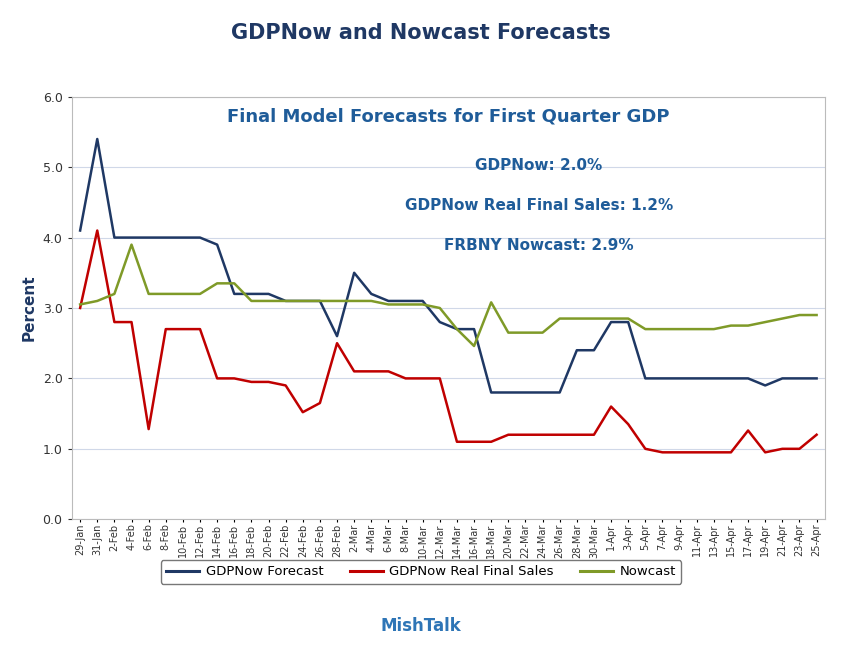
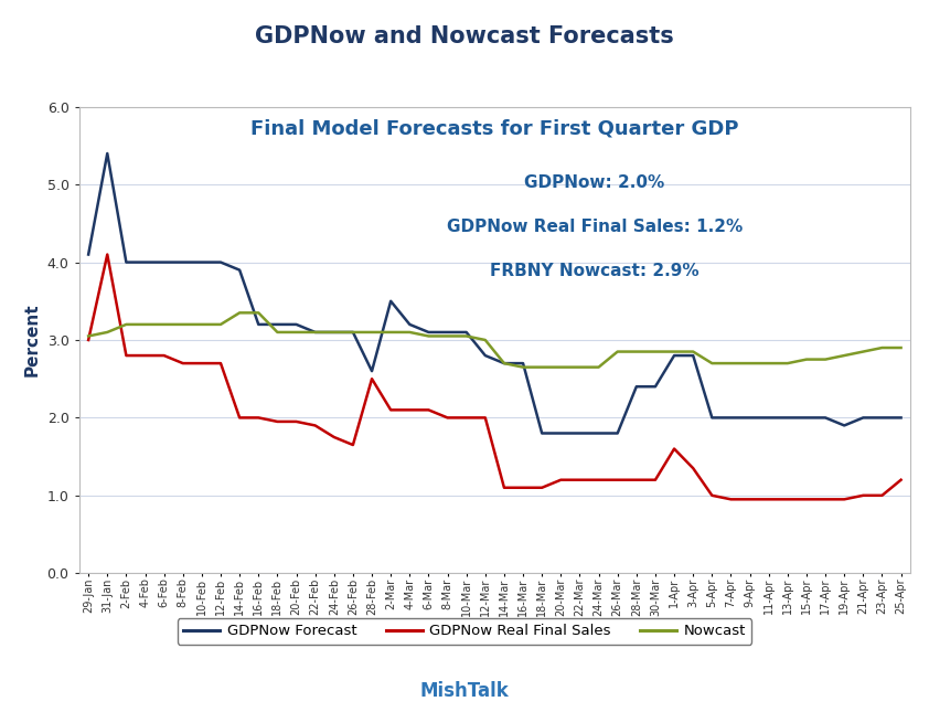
Nowcast/4-Feb: 3.90 -> 3.20
GDPNow Real Final Sales/6-Feb: 1.28 -> 2.80
GDPNow Real Final Sales/24-Feb: 1.52 -> 1.75
Nowcast/16-Mar: 2.46 -> 2.65
Nowcast/18-Mar: 3.08 -> 2.65
GDPNow Real Final Sales/17-Apr: 1.26 -> 0.95
